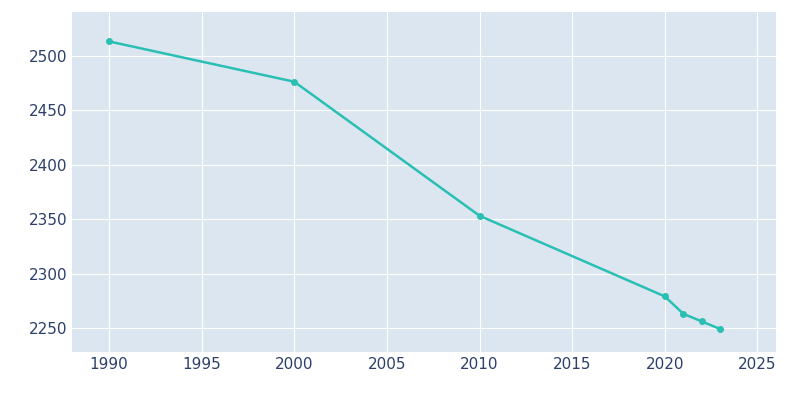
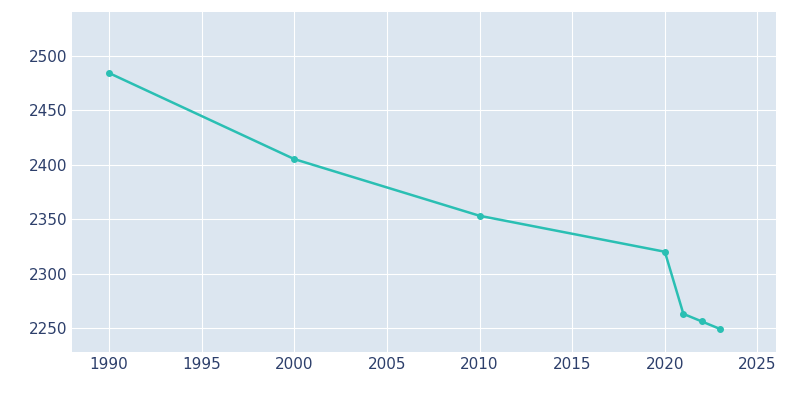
1990: 2513 -> 2484
2000: 2476 -> 2405
2020: 2279 -> 2320
